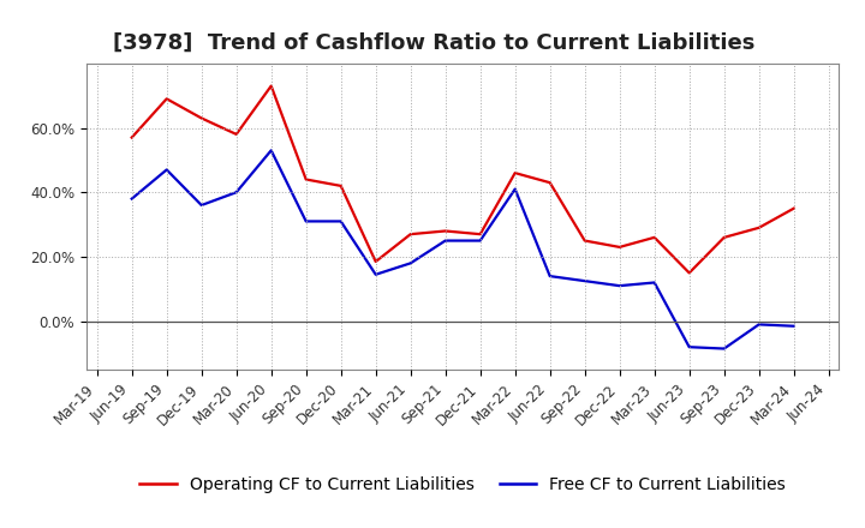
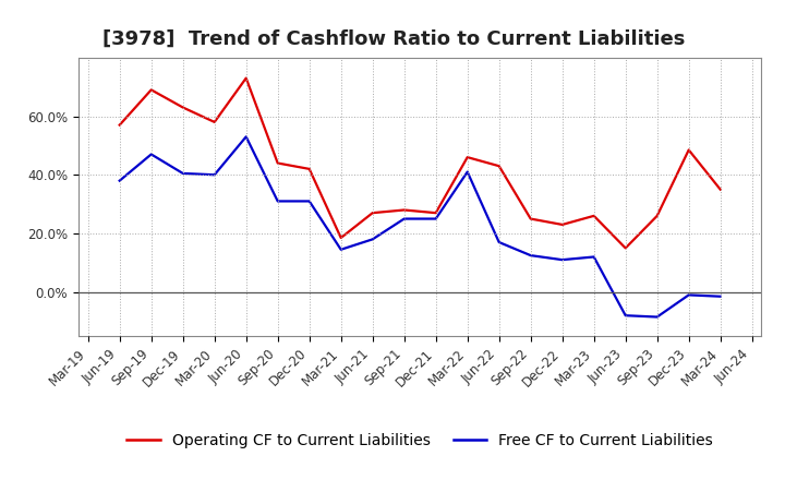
Free CF to Current Liabilities/Dec-19: 36.0% -> 40.5%
Free CF to Current Liabilities/Jun-22: 14.0% -> 17.0%
Operating CF to Current Liabilities/Dec-23: 29.0% -> 48.5%
